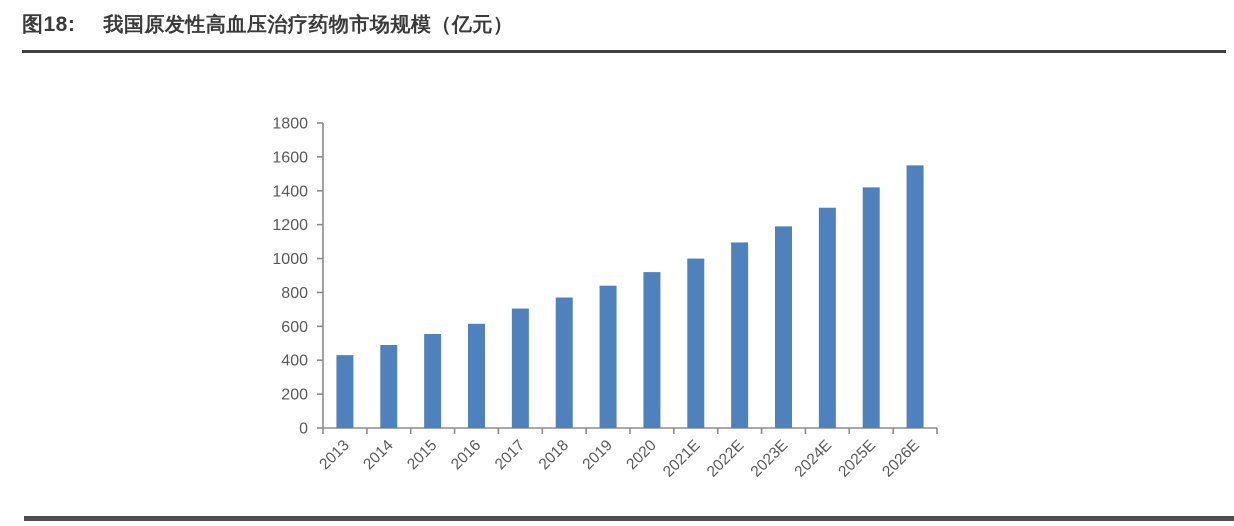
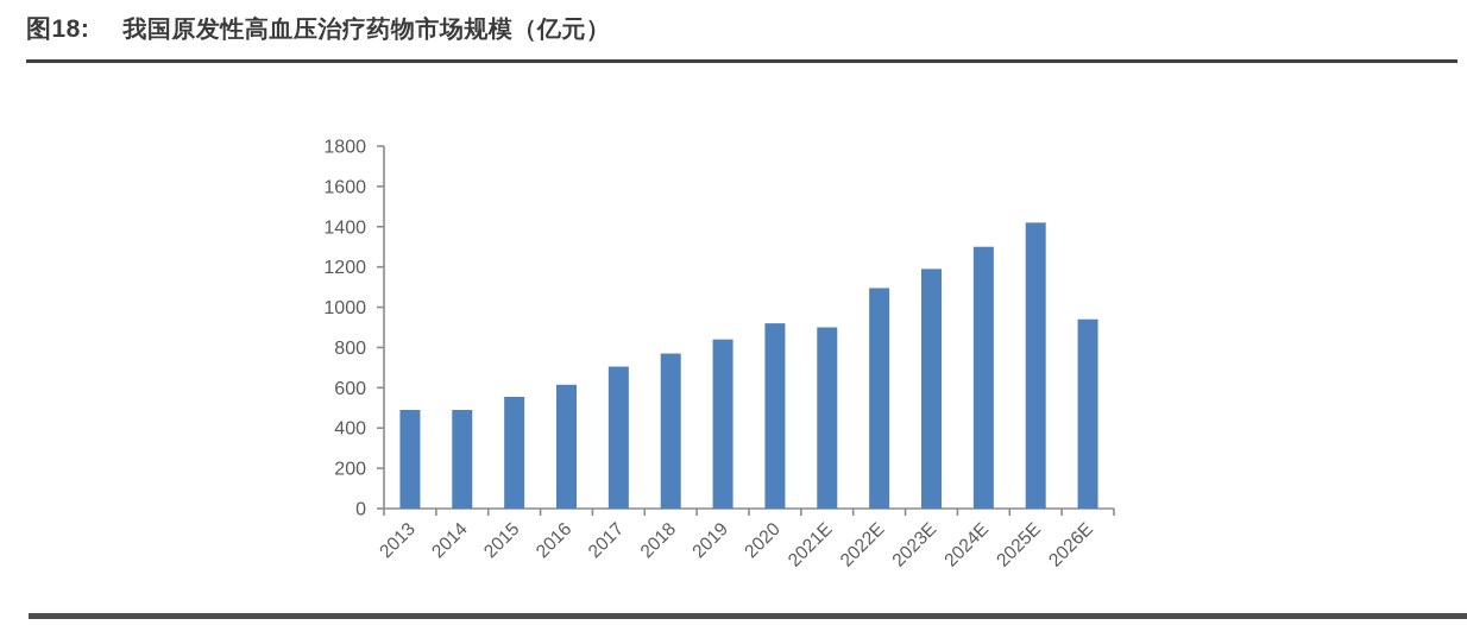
2013: 430 -> 490
2021E: 1000 -> 900
2026E: 1550 -> 940
